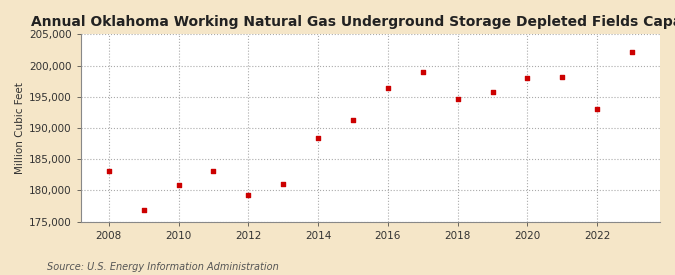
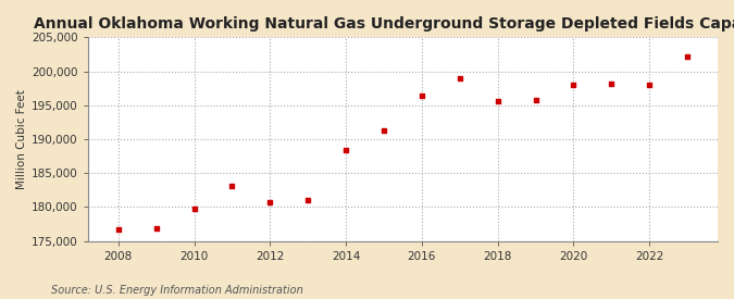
2008: 183,200 -> 176,700
2010: 180,800 -> 179,800
2012: 179,200 -> 180,700
2018: 194,600 -> 195,600
2022: 193,000 -> 198,000
